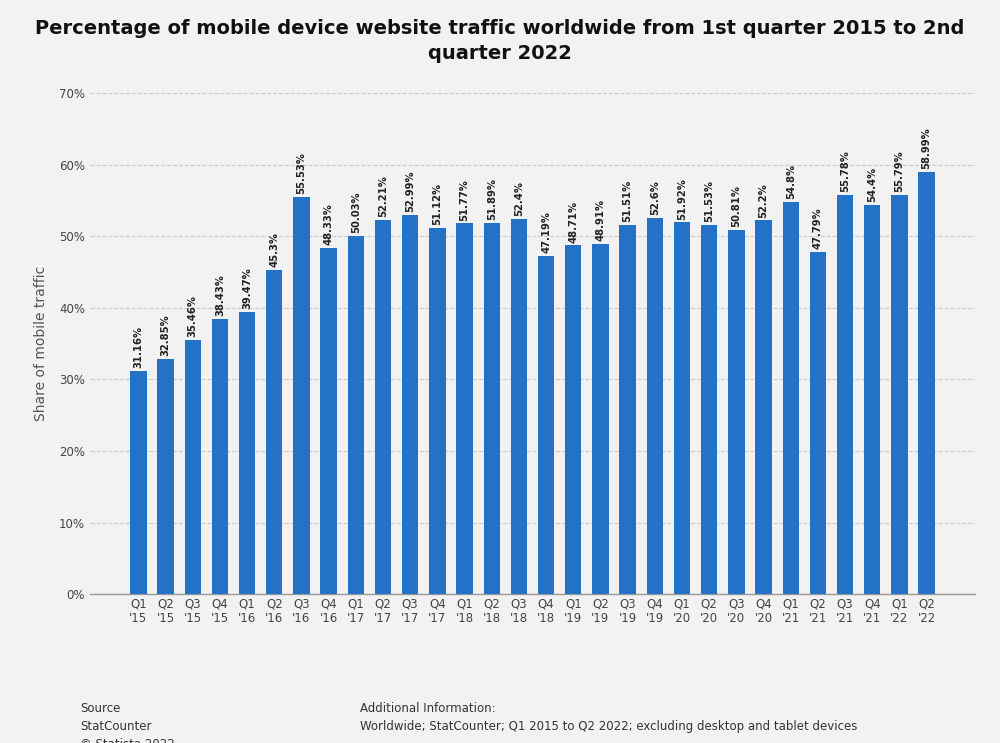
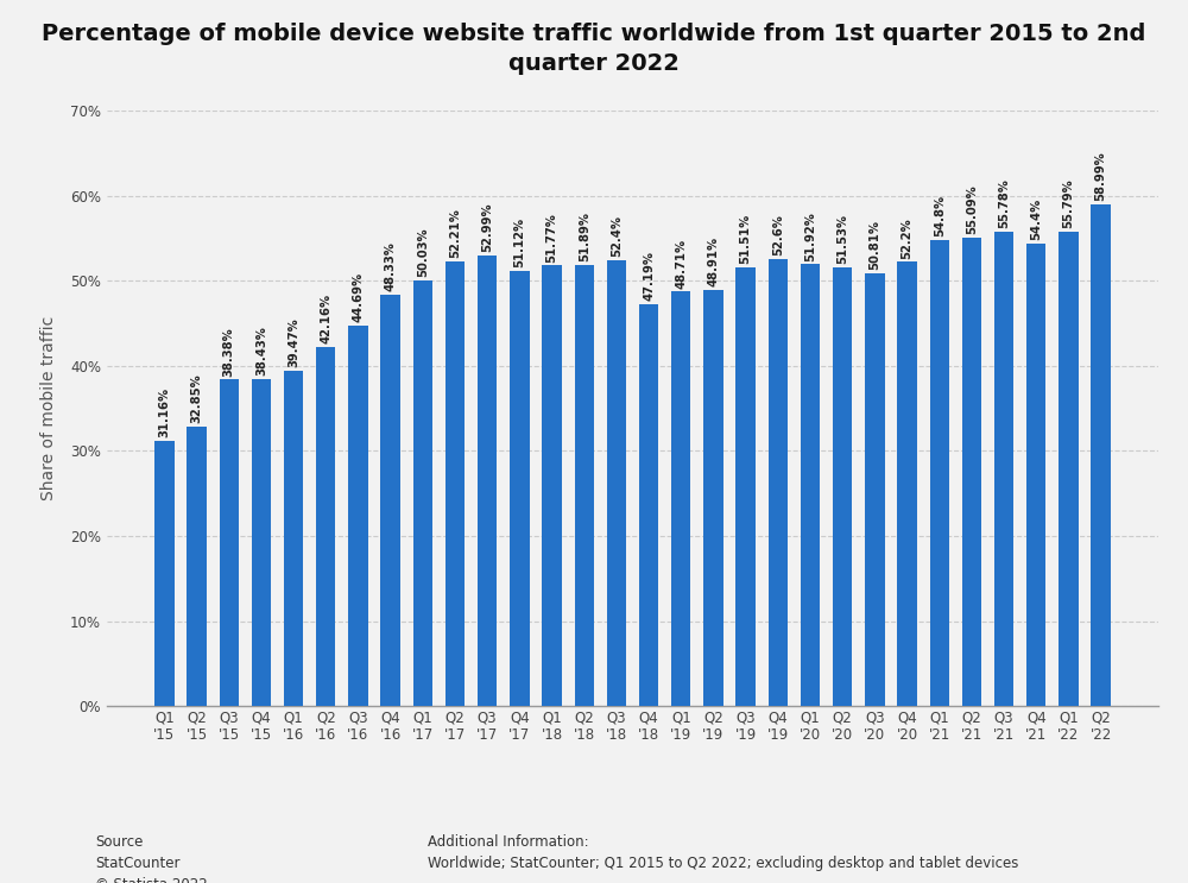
Q3 '15: 35.46% -> 38.38%
Q2 '16: 45.3% -> 42.16%
Q3 '16: 55.53% -> 44.69%
Q2 '21: 47.79% -> 55.09%
